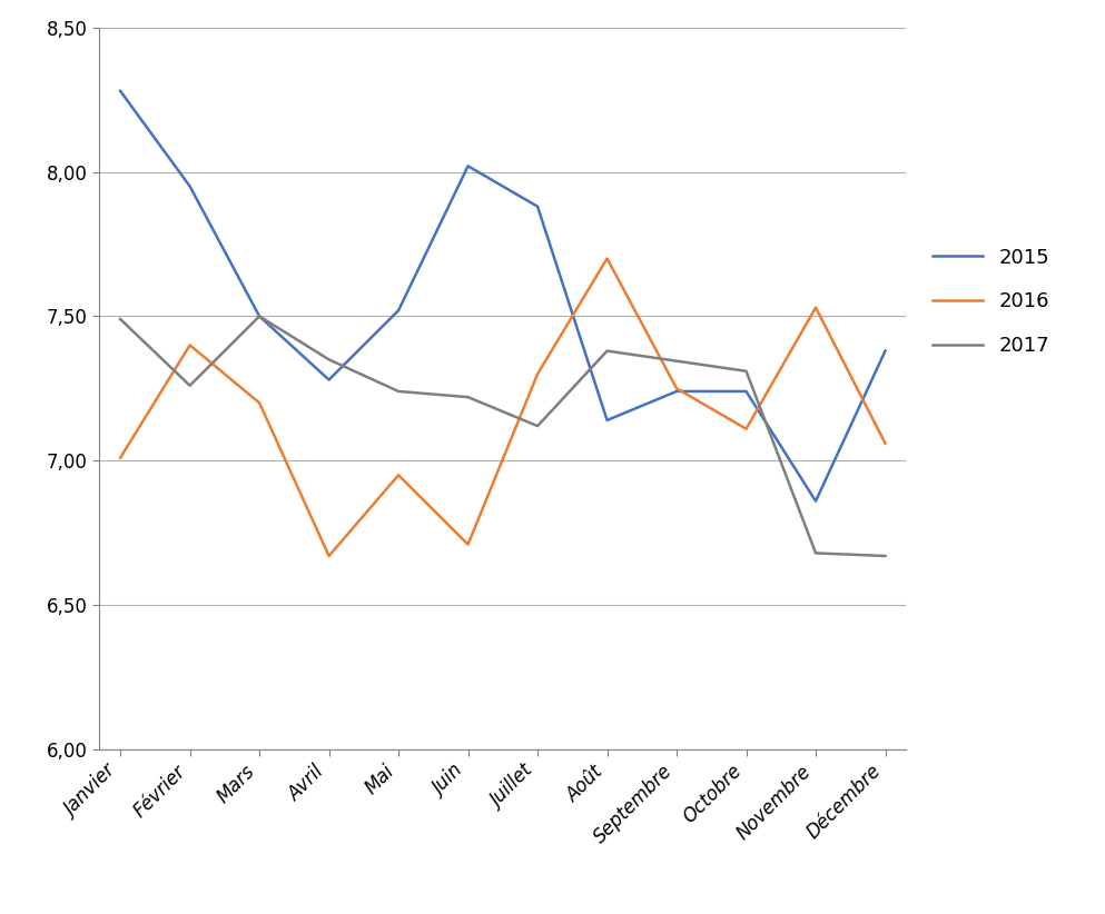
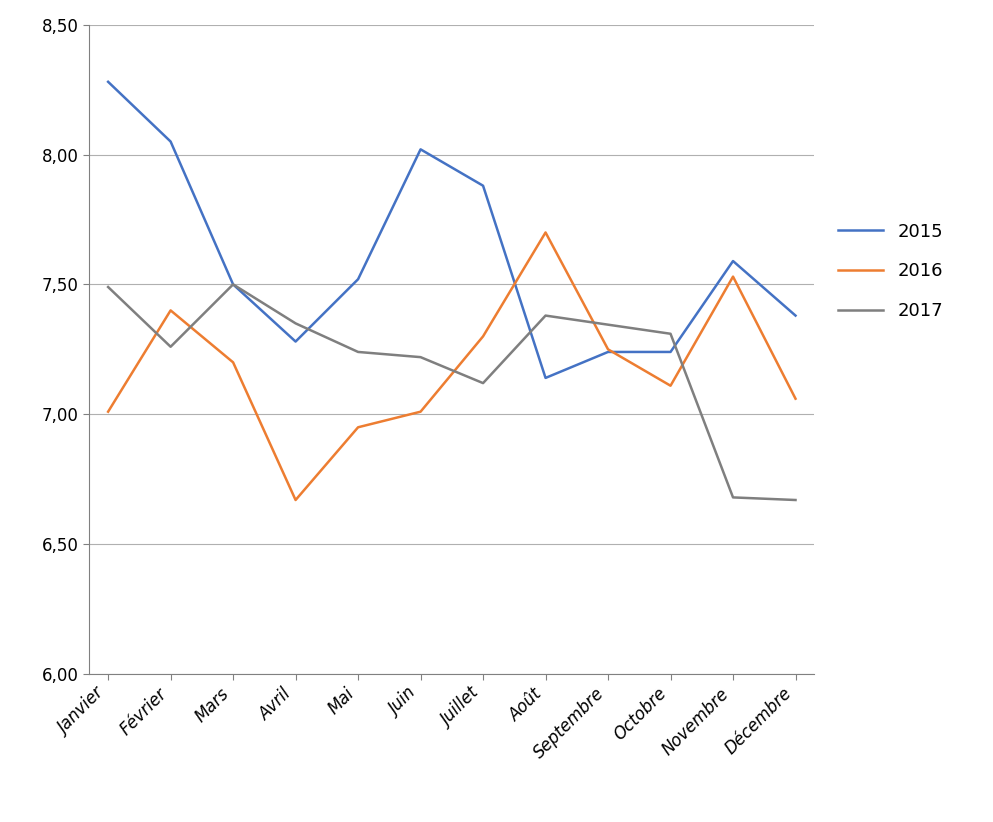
2015/Février: 7,95 -> 8,05
2016/Juin: 6,71 -> 7,01
2015/Novembre: 6,86 -> 7,59
